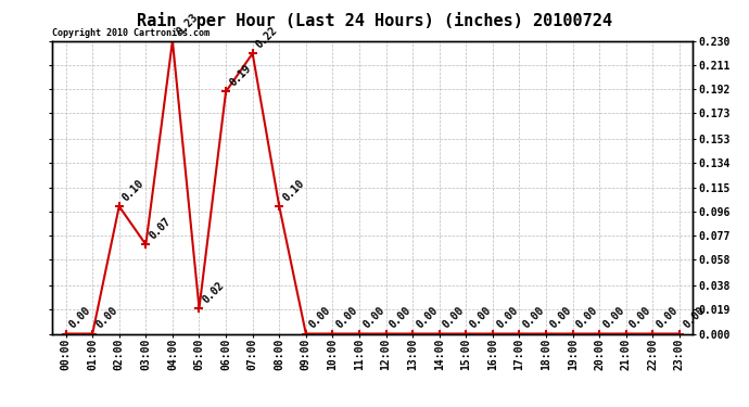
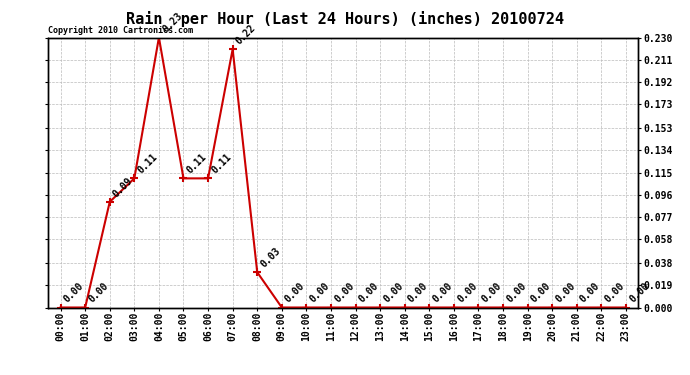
02:00: 0.10 -> 0.09
03:00: 0.07 -> 0.11
05:00: 0.02 -> 0.11
06:00: 0.19 -> 0.11
08:00: 0.10 -> 0.03
